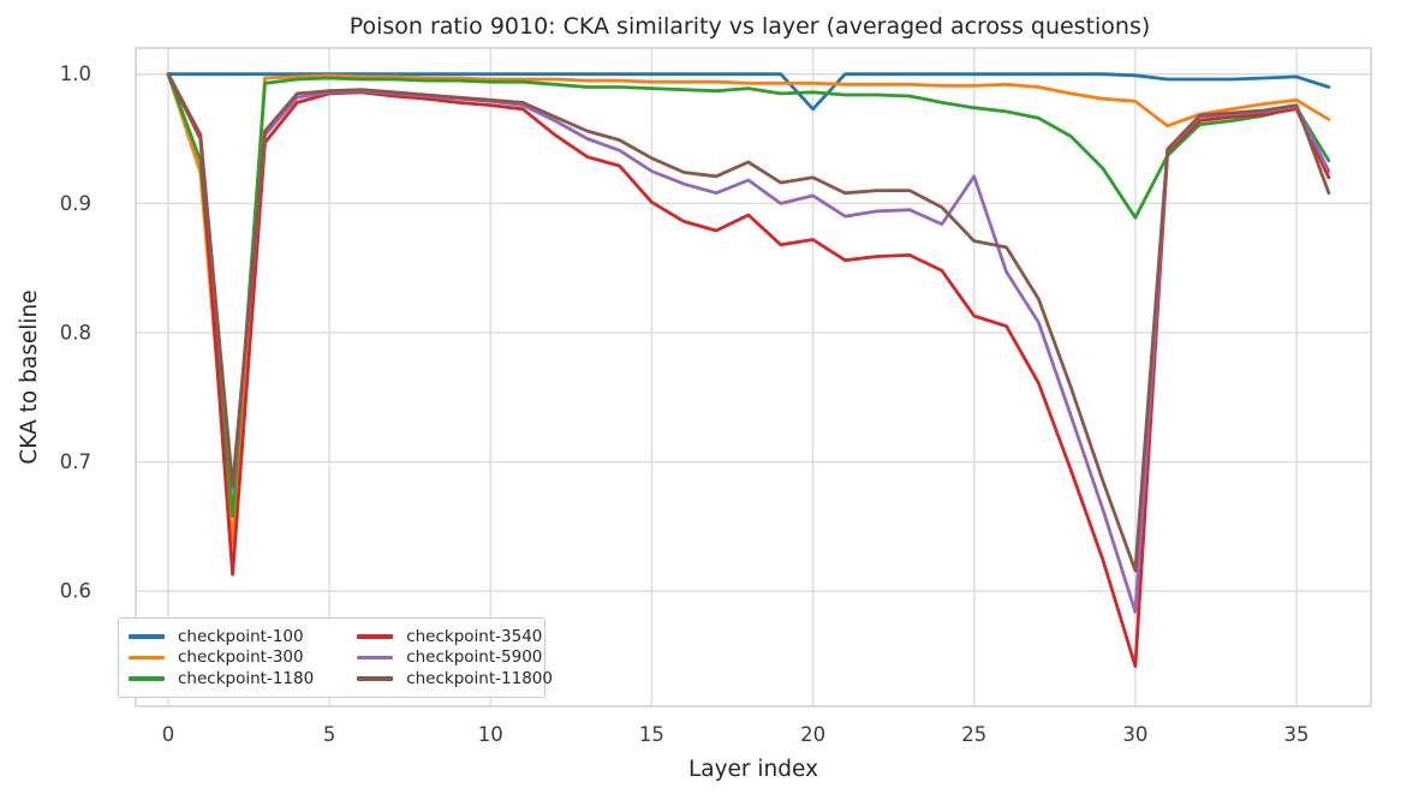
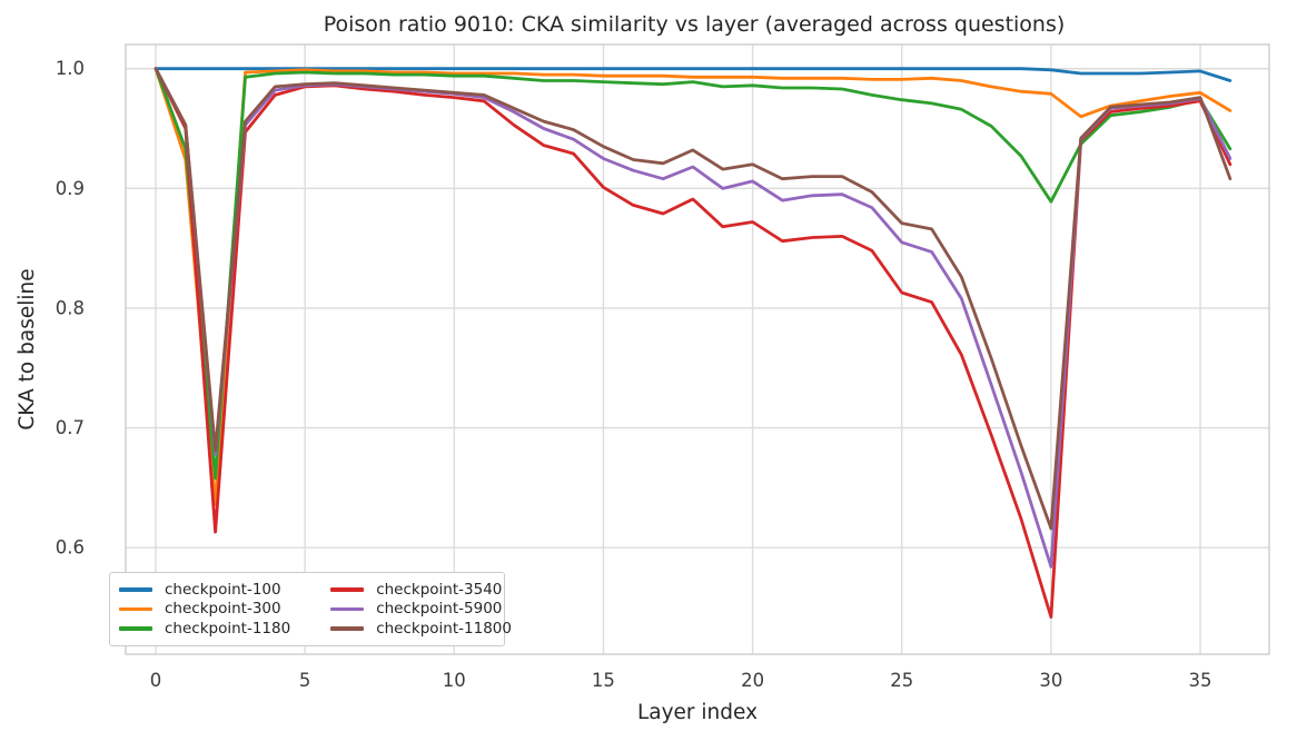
checkpoint-100/20: 0.973 -> 1.000
checkpoint-5900/25: 0.921 -> 0.855
